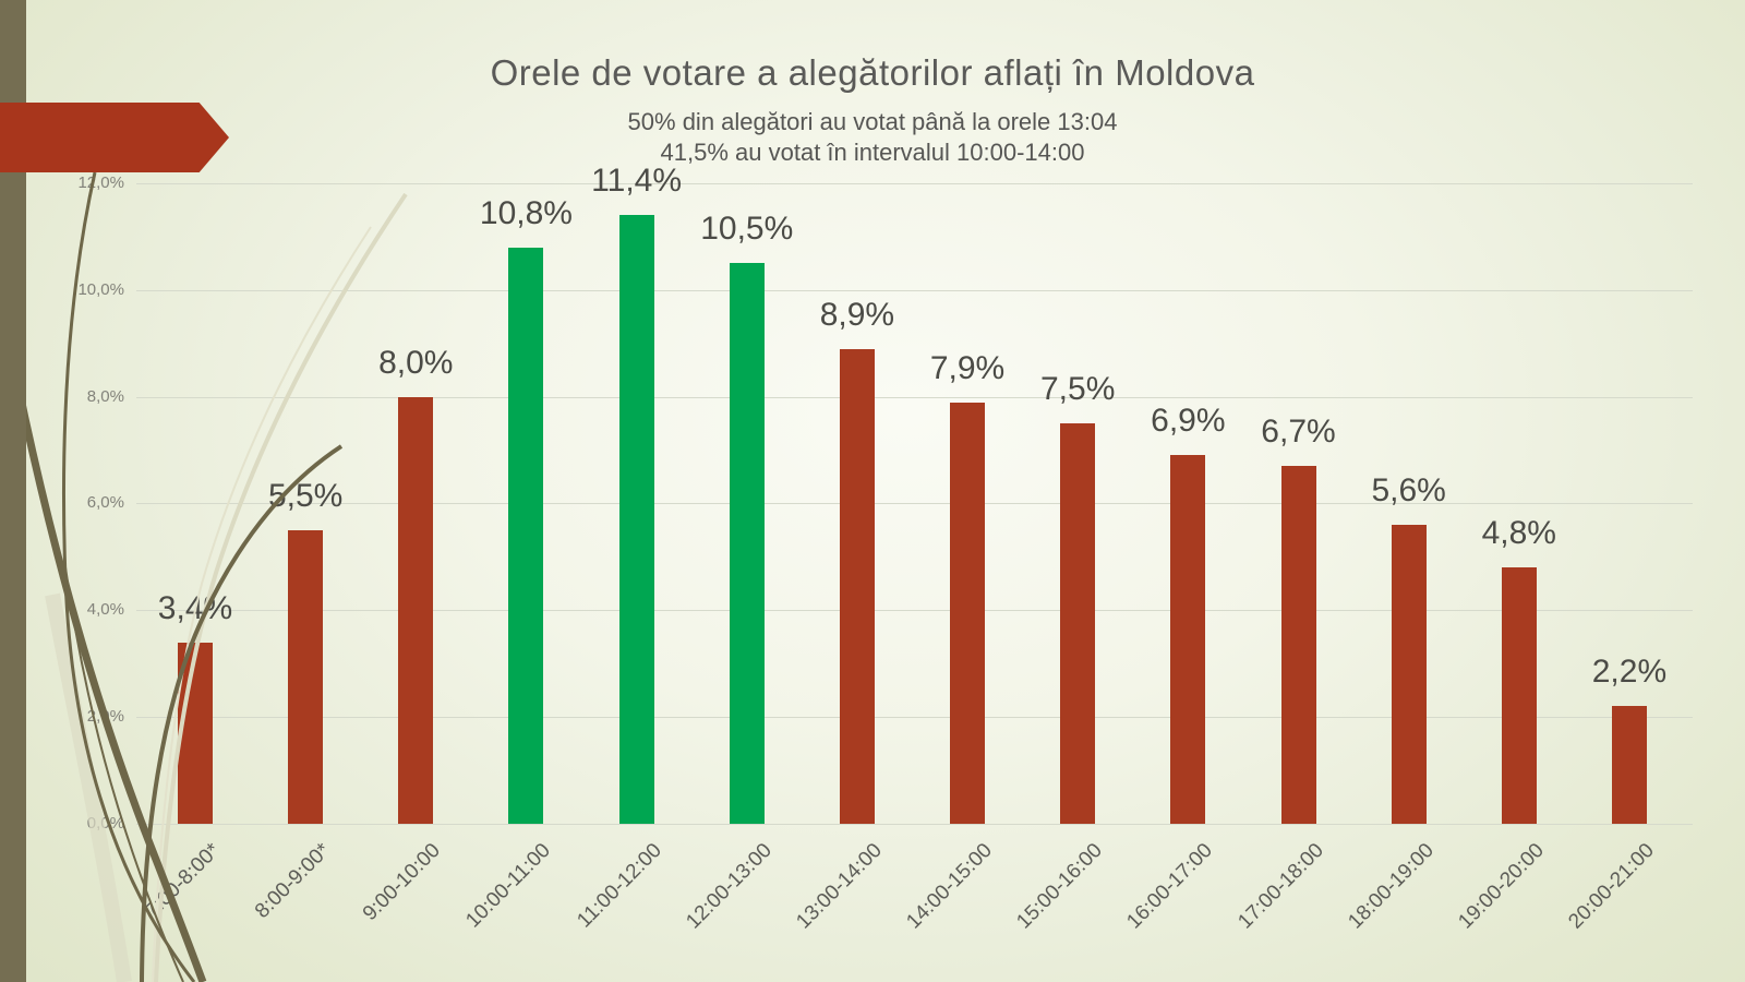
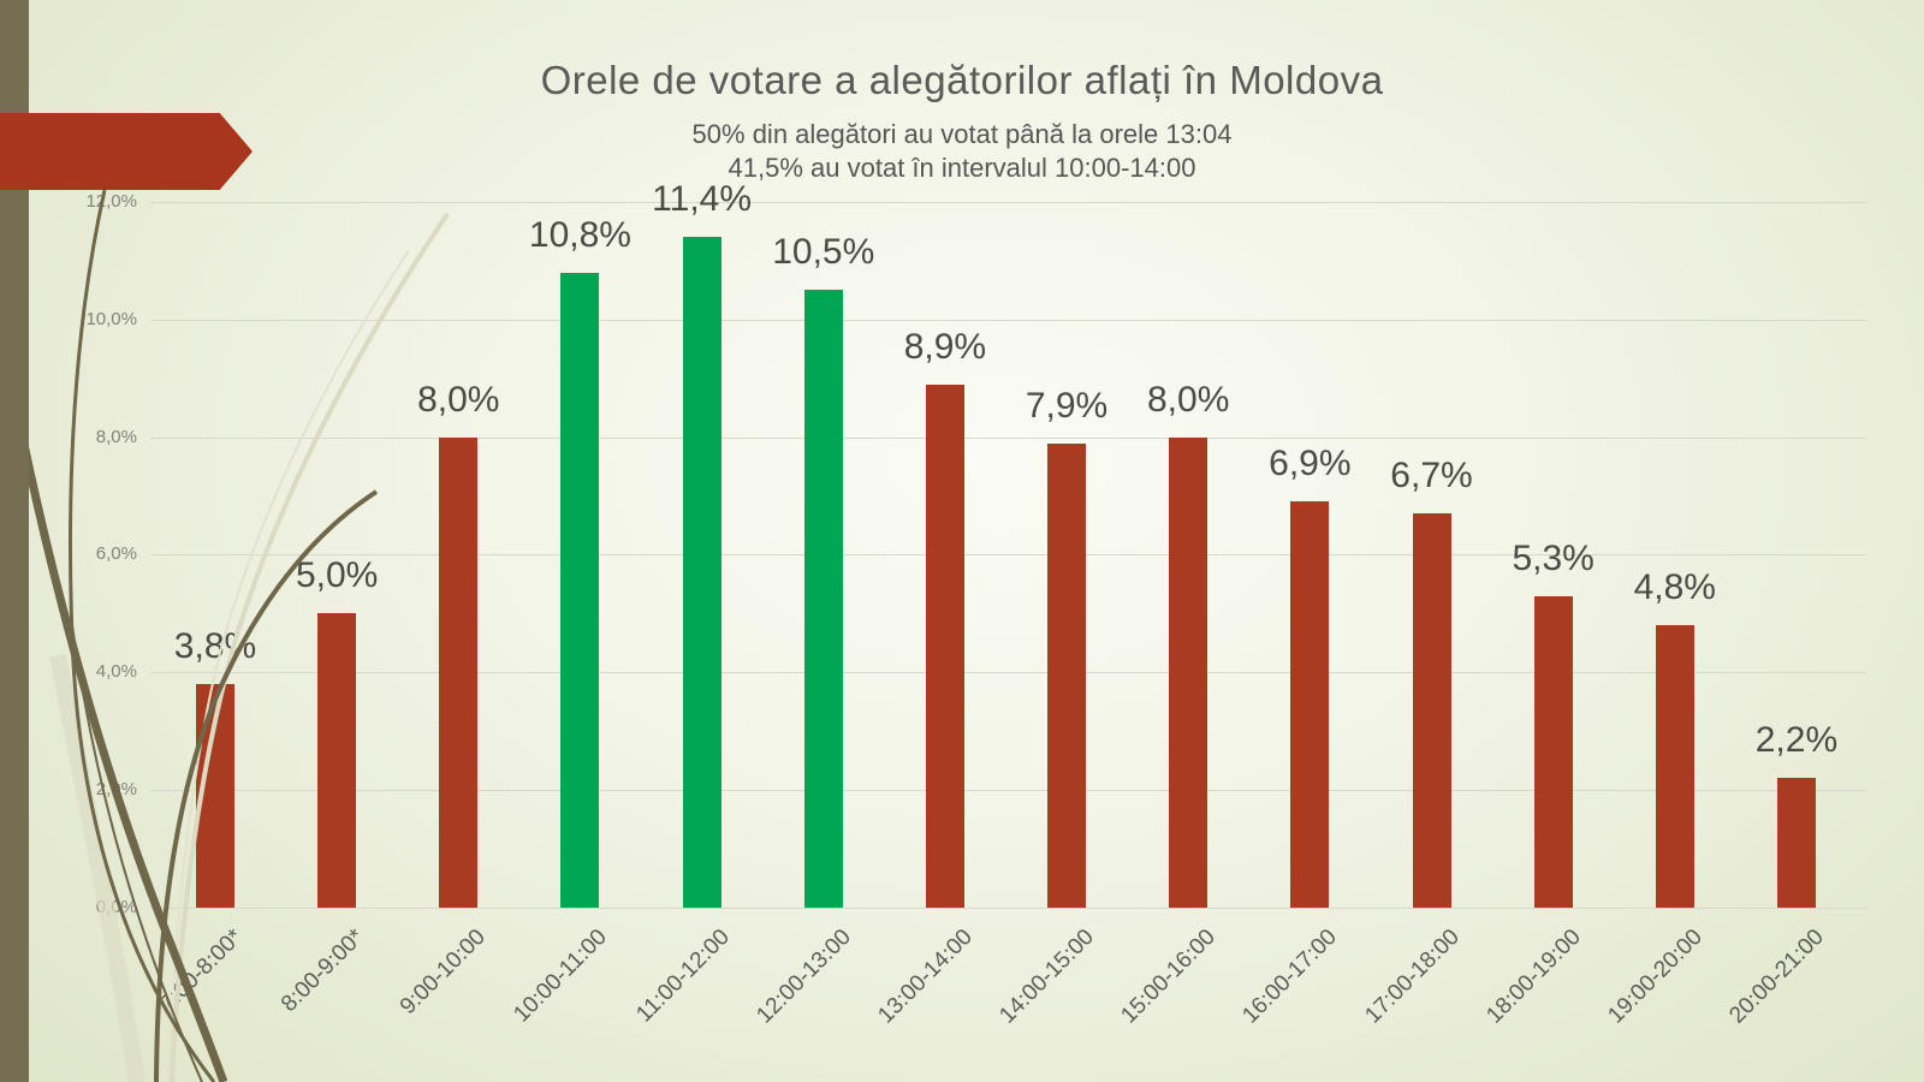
7:00-8:00*: 3,4% -> 3,8%
8:00-9:00*: 5,5% -> 5,0%
15:00-16:00: 7,5% -> 8,0%
18:00-19:00: 5,6% -> 5,3%
